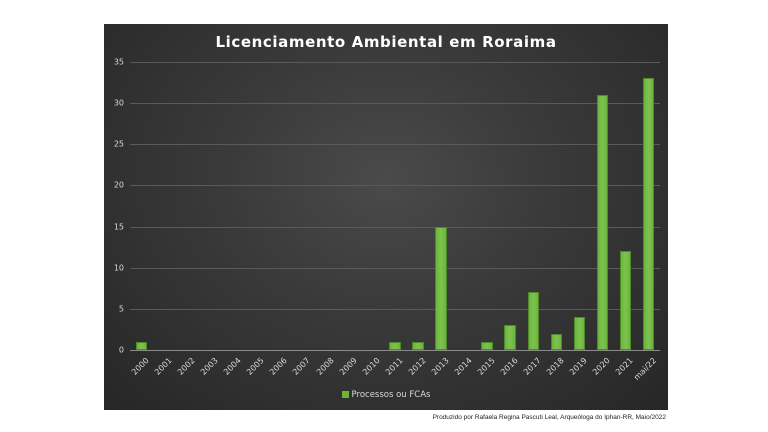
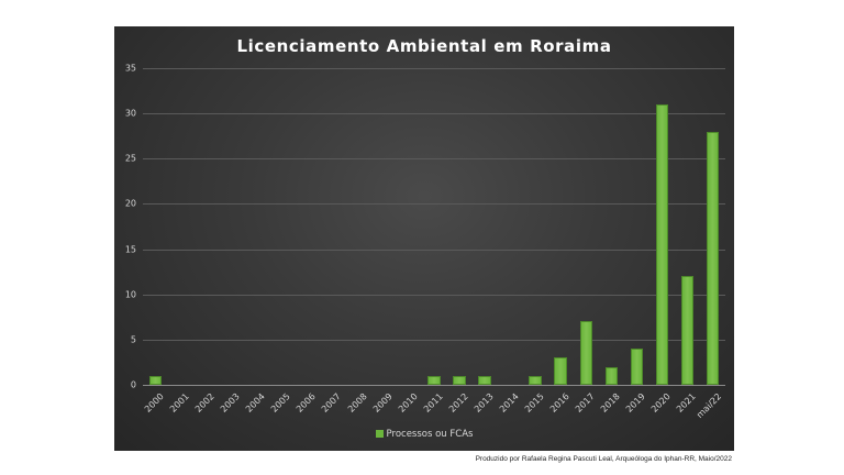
2013: 15 -> 1
mai/22: 33 -> 28
